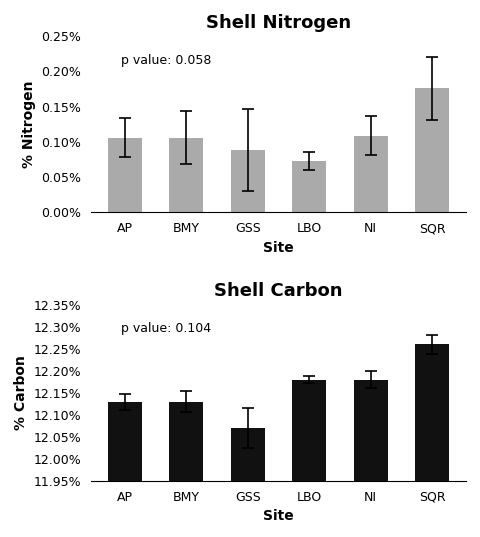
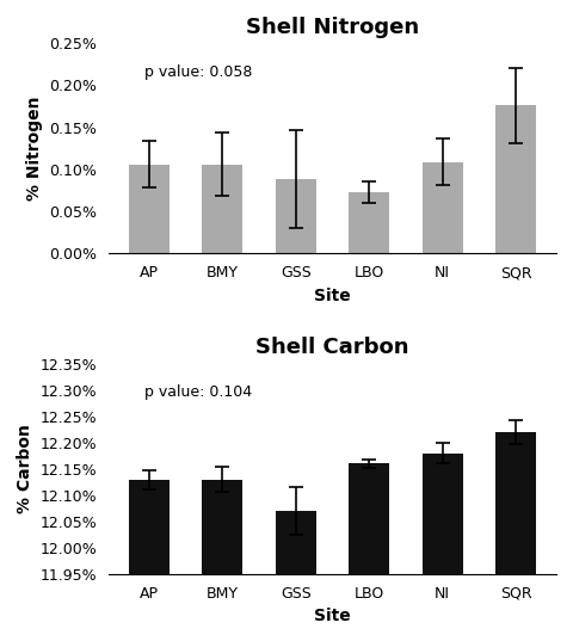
Shell Carbon/LBO: 12.18% -> 12.16%
Shell Carbon/SQR: 12.26% -> 12.22%
